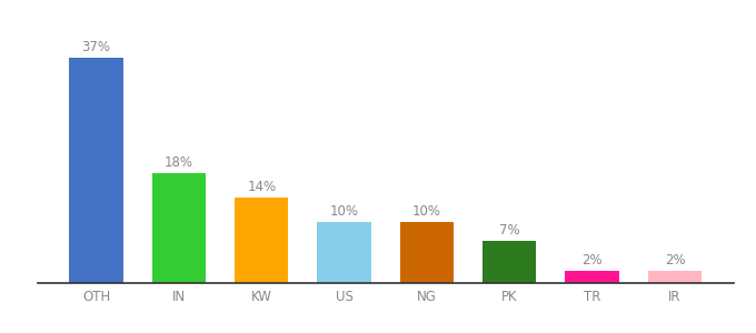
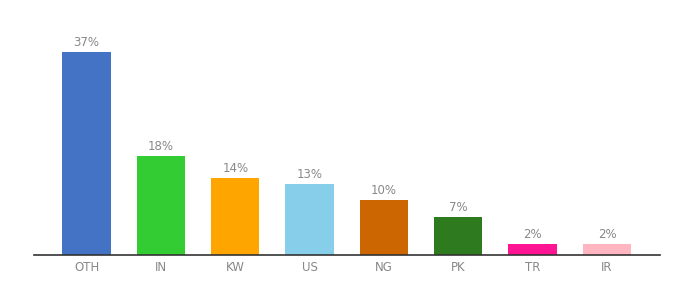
US: 10% -> 13%
